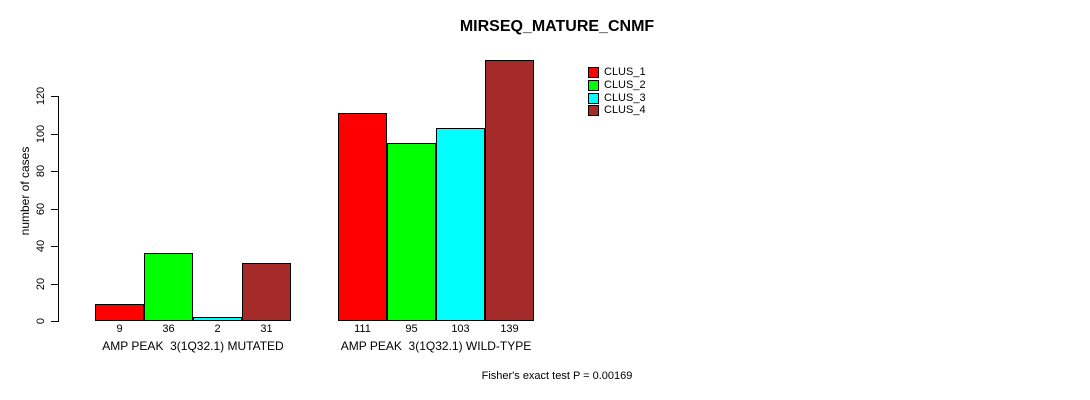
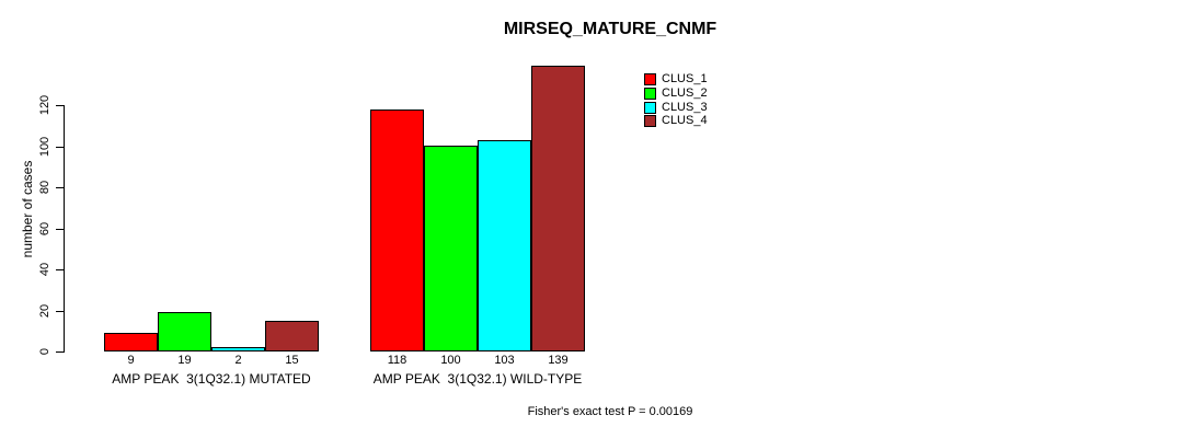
CLUS_2/AMP PEAK 3(1Q32.1) MUTATED: 36 -> 19
CLUS_4/AMP PEAK 3(1Q32.1) MUTATED: 31 -> 15
CLUS_1/AMP PEAK 3(1Q32.1) WILD-TYPE: 111 -> 118
CLUS_2/AMP PEAK 3(1Q32.1) WILD-TYPE: 95 -> 100
